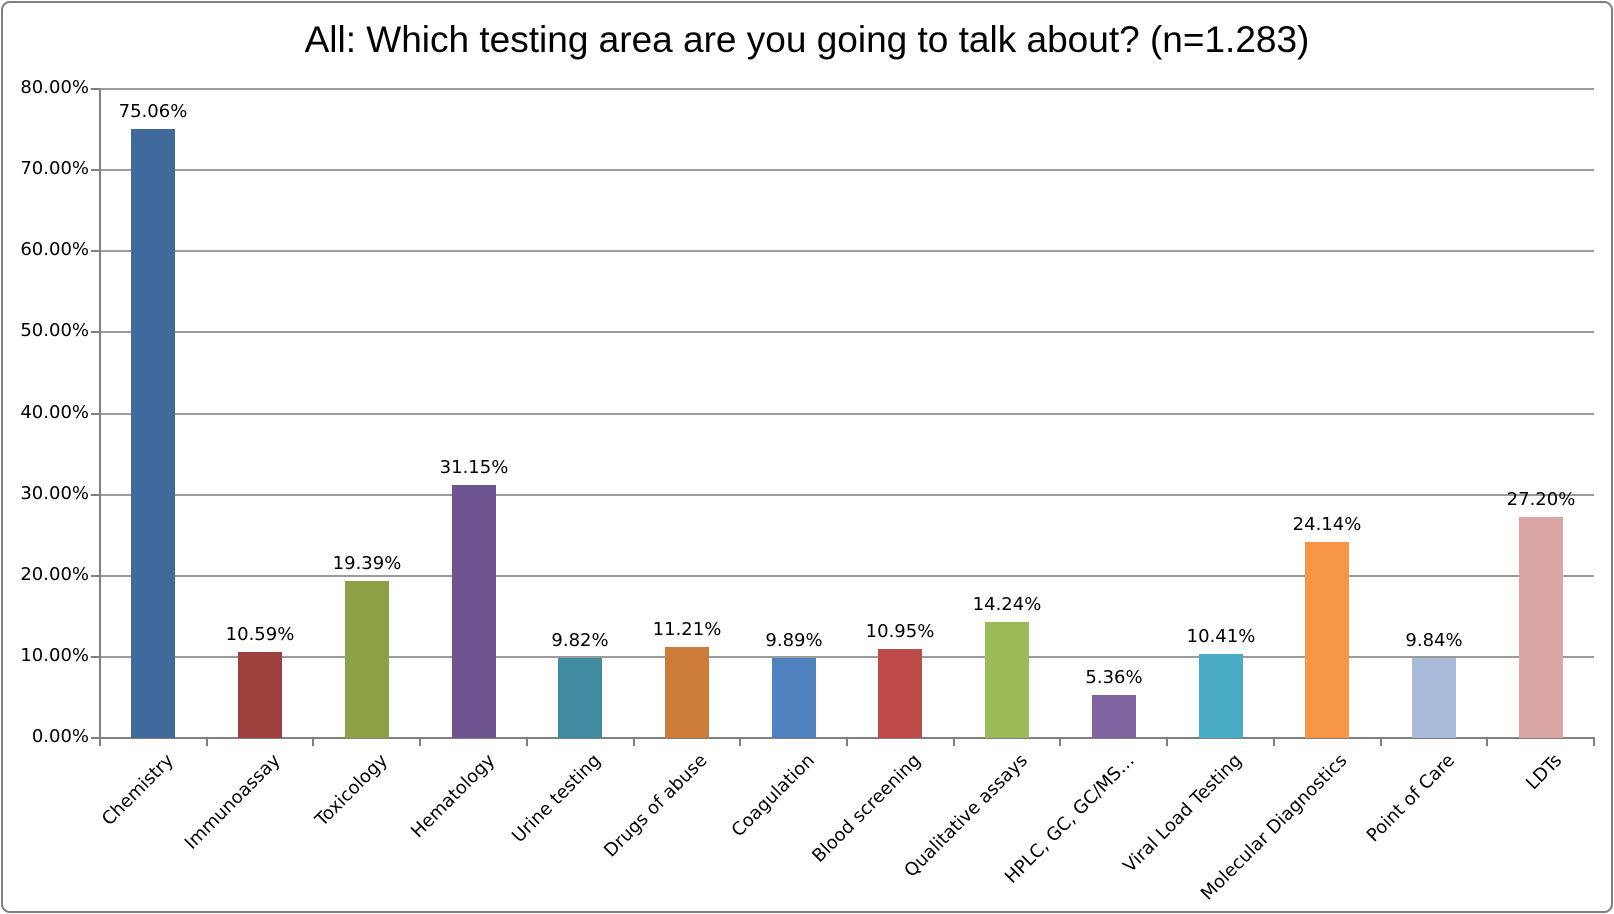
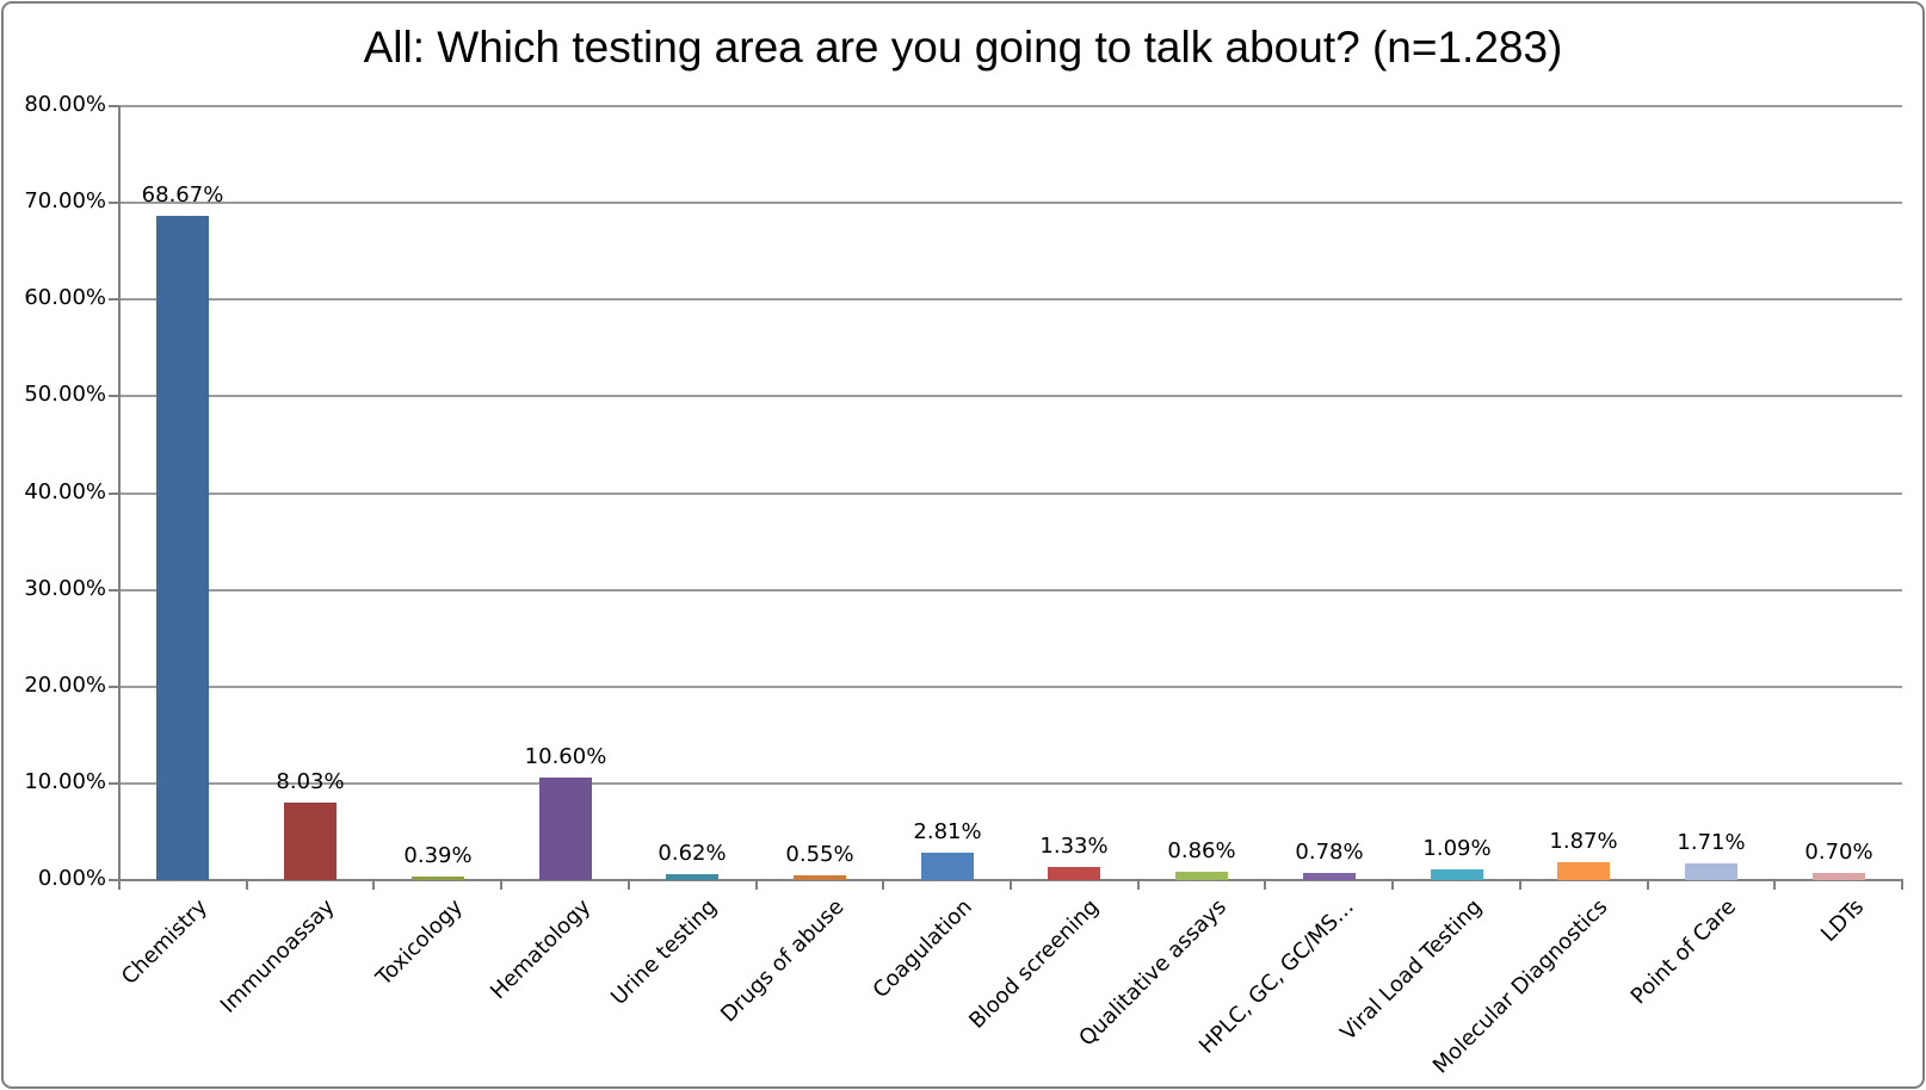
Chemistry: 75.06% -> 68.67%
Immunoassay: 10.59% -> 8.03%
Toxicology: 19.39% -> 0.39%
Hematology: 31.15% -> 10.60%
Urine testing: 9.82% -> 0.62%
Drugs of abuse: 11.21% -> 0.55%
Coagulation: 9.89% -> 2.81%
Blood screening: 10.95% -> 1.33%
Qualitative assays: 14.24% -> 0.86%
HPLC, GC, GC/MS…: 5.36% -> 0.78%
Viral Load Testing: 10.41% -> 1.09%
Molecular Diagnostics: 24.14% -> 1.87%
Point of Care: 9.84% -> 1.71%
LDTs: 27.20% -> 0.70%
